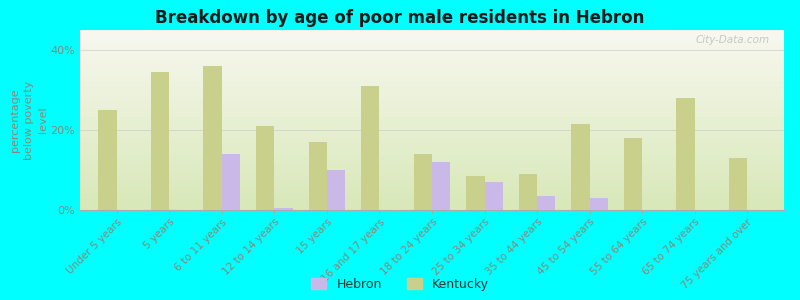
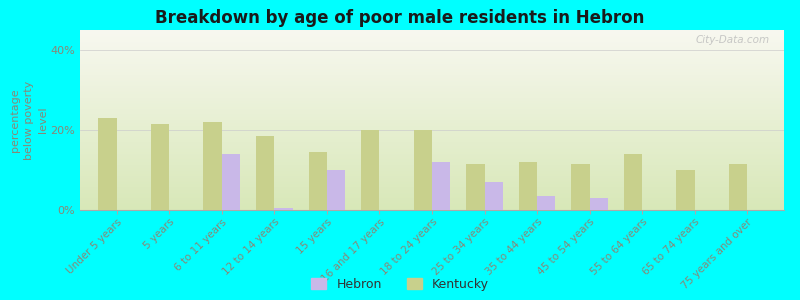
Kentucky/Under 5 years: 25.0% -> 23.0%
Kentucky/5 years: 34.5% -> 21.5%
Kentucky/6 to 11 years: 36.0% -> 22.0%
Kentucky/12 to 14 years: 21.0% -> 18.5%
Kentucky/15 years: 17.0% -> 14.5%
Kentucky/16 and 17 years: 31.0% -> 20.0%
Kentucky/18 to 24 years: 14.0% -> 20.0%
Kentucky/25 to 34 years: 8.5% -> 11.5%
Kentucky/35 to 44 years: 9.0% -> 12.0%
Kentucky/45 to 54 years: 21.5% -> 11.5%
Kentucky/55 to 64 years: 18.0% -> 14.0%
Kentucky/65 to 74 years: 28.0% -> 10.0%
Kentucky/75 years and over: 13.0% -> 11.5%
